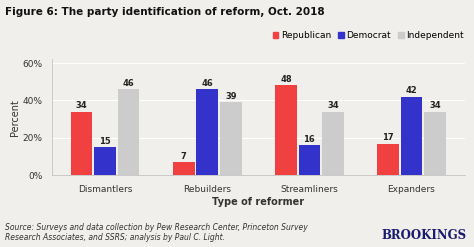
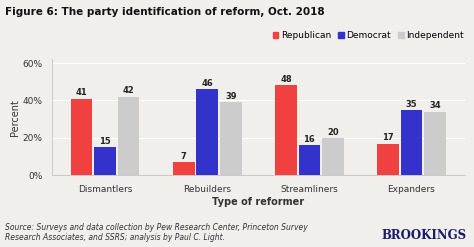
Republican/Dismantlers: 34 -> 41
Independent/Dismantlers: 46 -> 42
Independent/Streamliners: 34 -> 20
Democrat/Expanders: 42 -> 35
